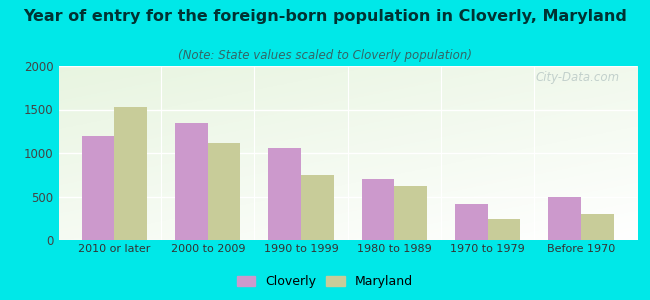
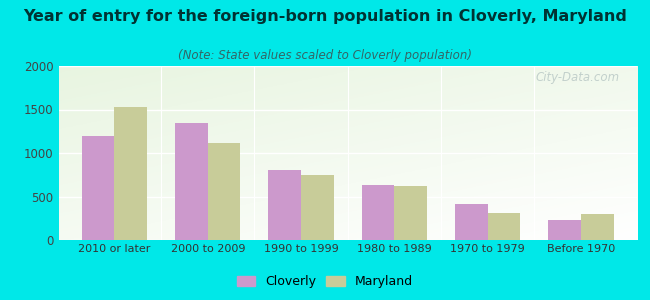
Cloverly/1990 to 1999: 1060 -> 800
Cloverly/1980 to 1989: 700 -> 630
Maryland/1970 to 1979: 240 -> 310
Cloverly/Before 1970: 500 -> 230
